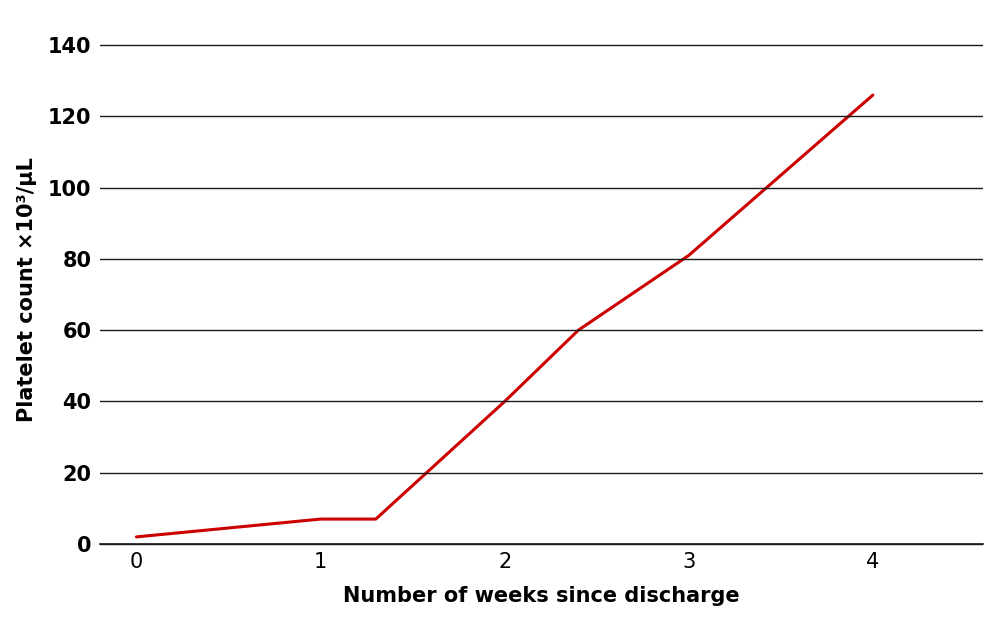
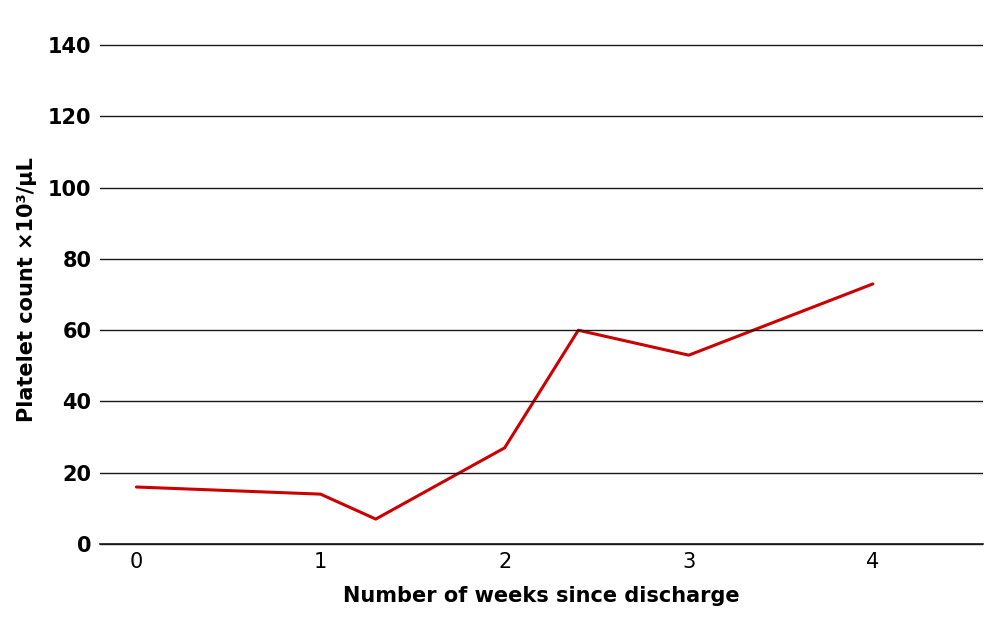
0: 2 -> 16
1: 7 -> 14
2: 40 -> 27
3: 81 -> 53
4: 126 -> 73
